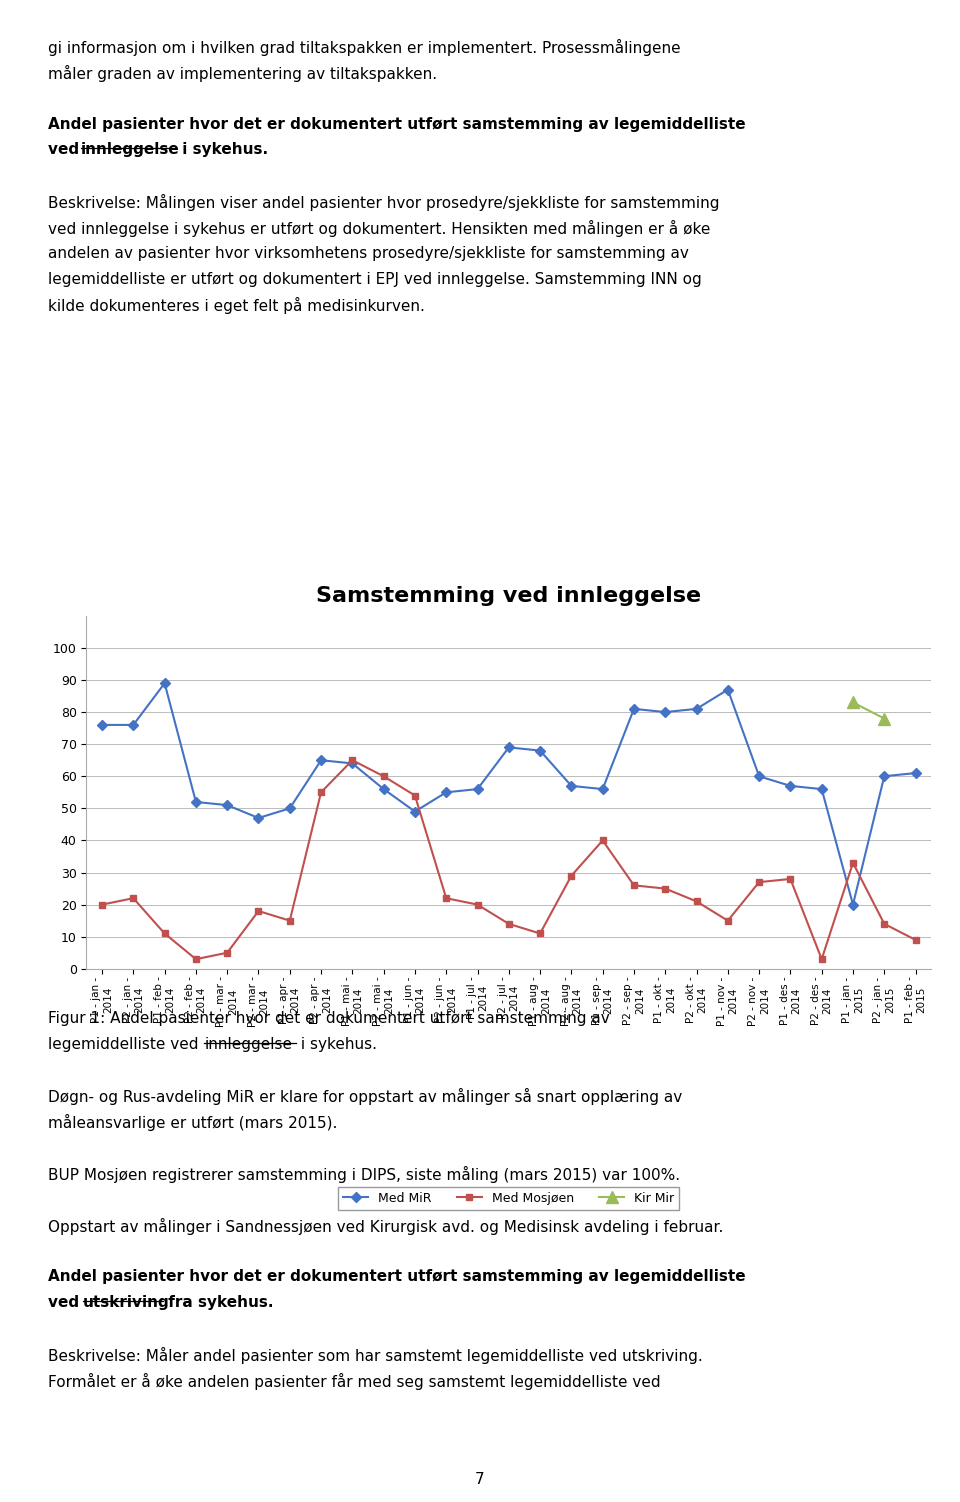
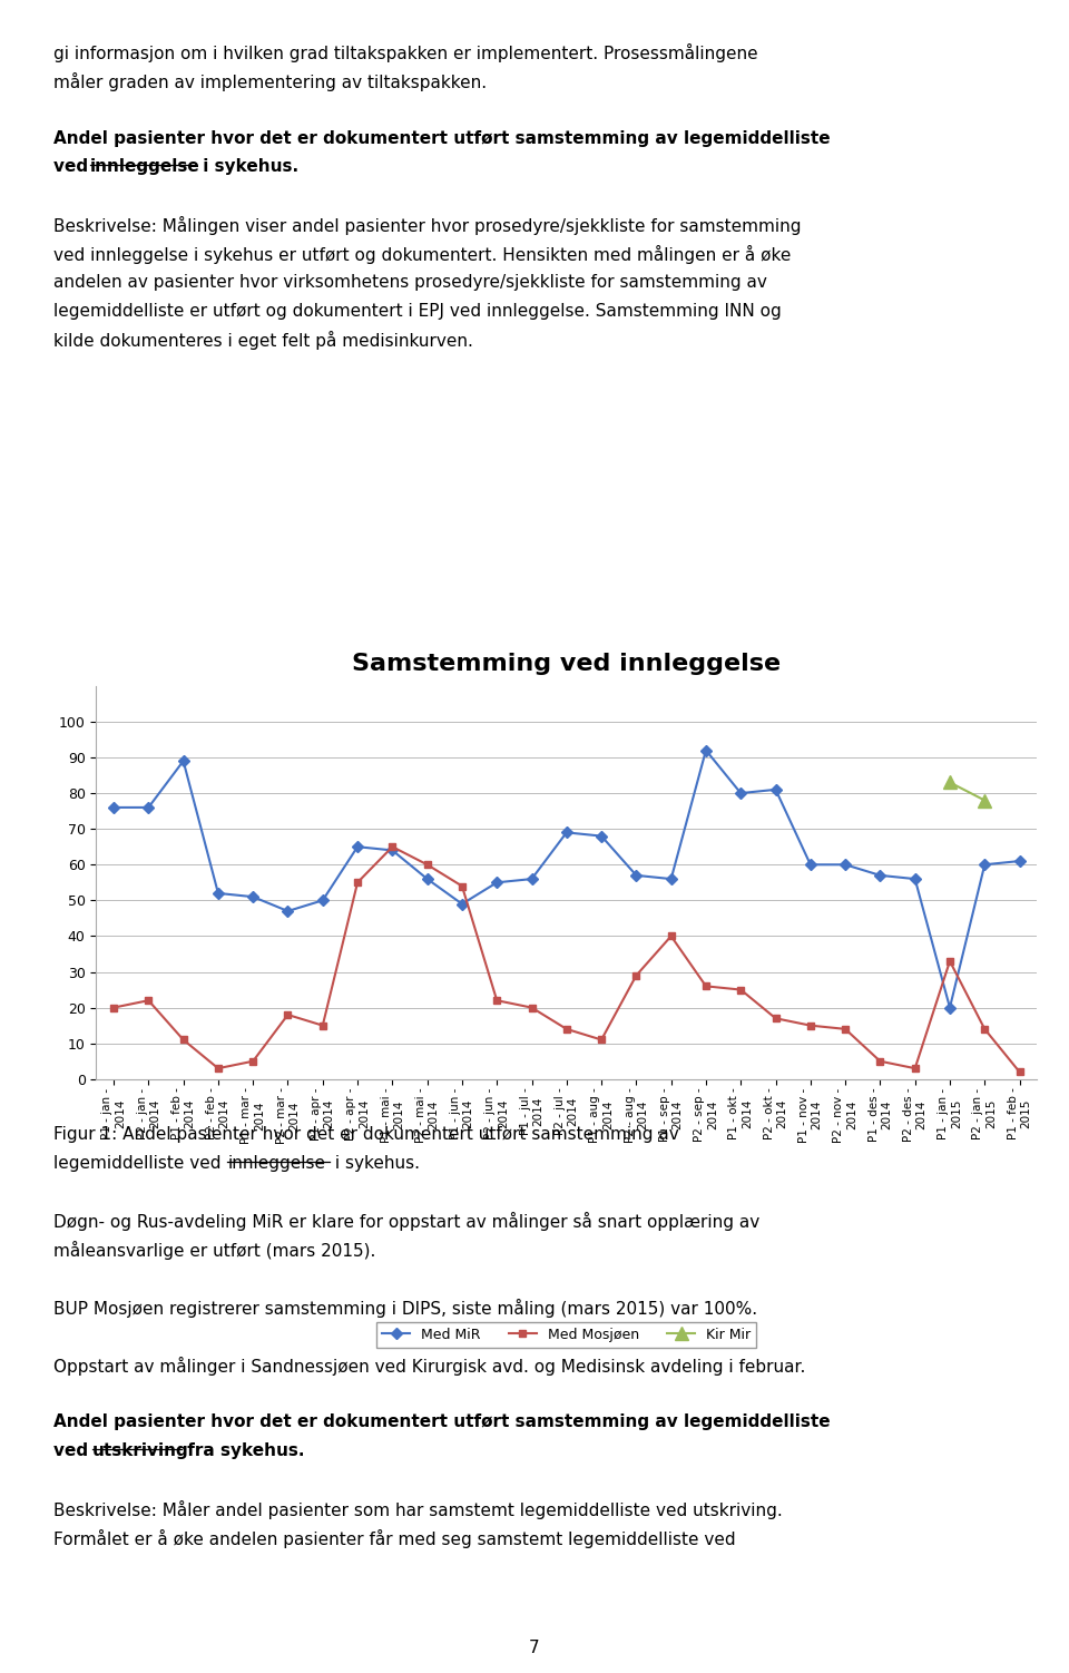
Med MiR/P2 - sep - 2014: 81 -> 92
Med Mosjøen/P2 - okt - 2014: 21 -> 17
Med MiR/P1 - nov - 2014: 87 -> 60
Med Mosjøen/P2 - nov - 2014: 27 -> 14
Med Mosjøen/P1 - des - 2014: 28 -> 5
Med Mosjøen/P1 - feb - 2015: 9 -> 2
